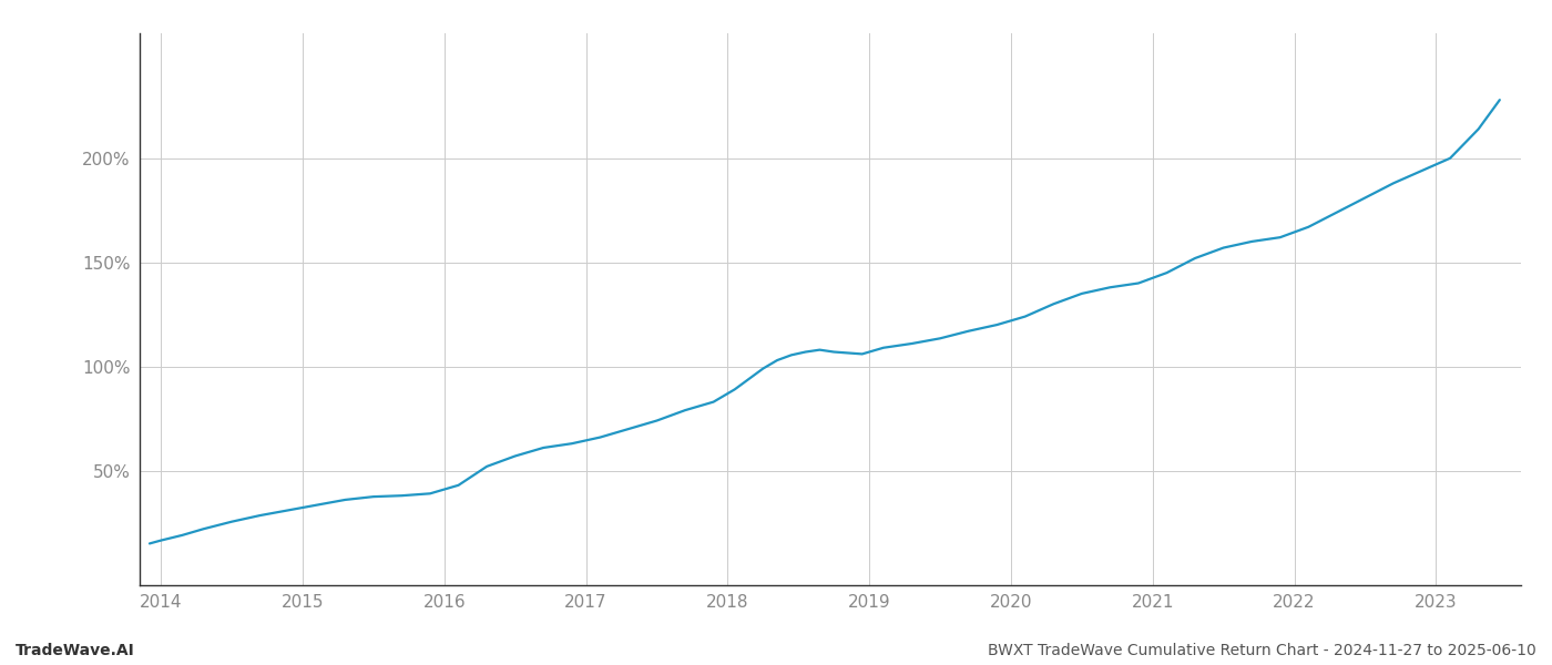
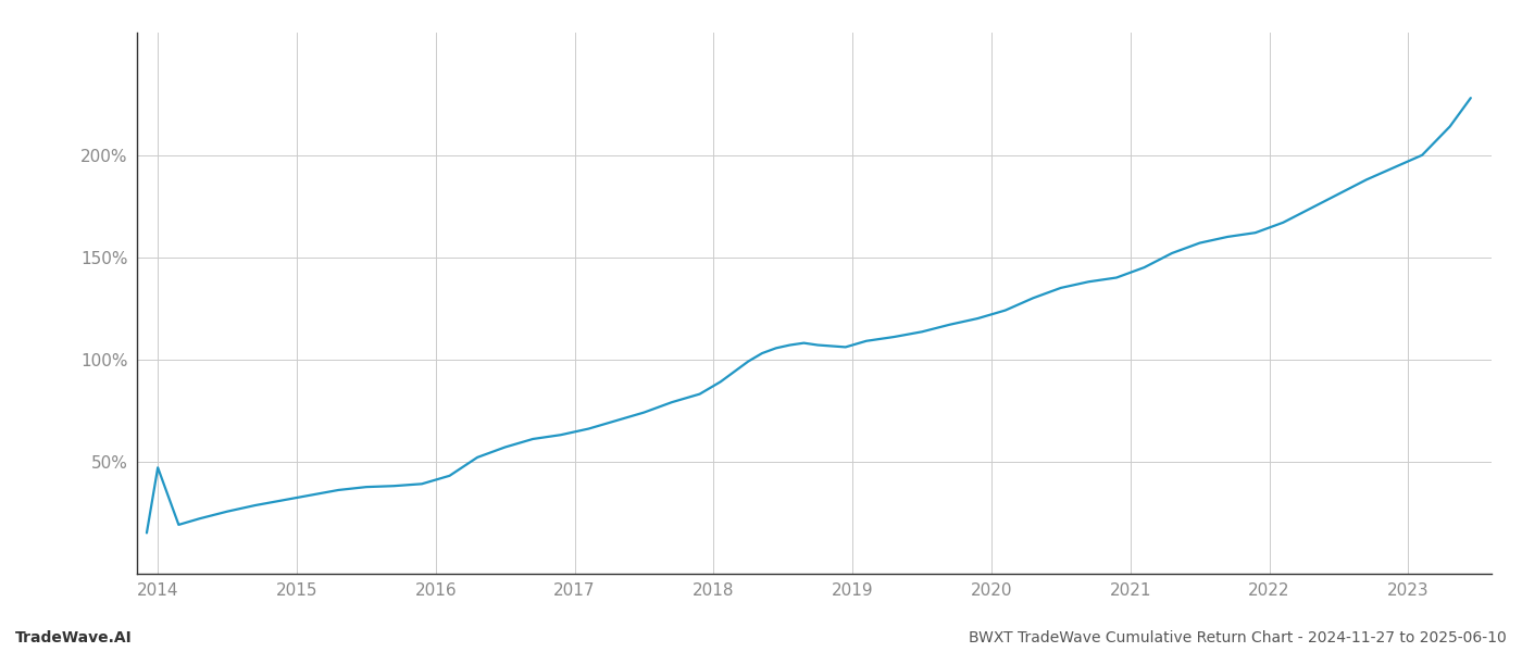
2014: 16% -> 47%
